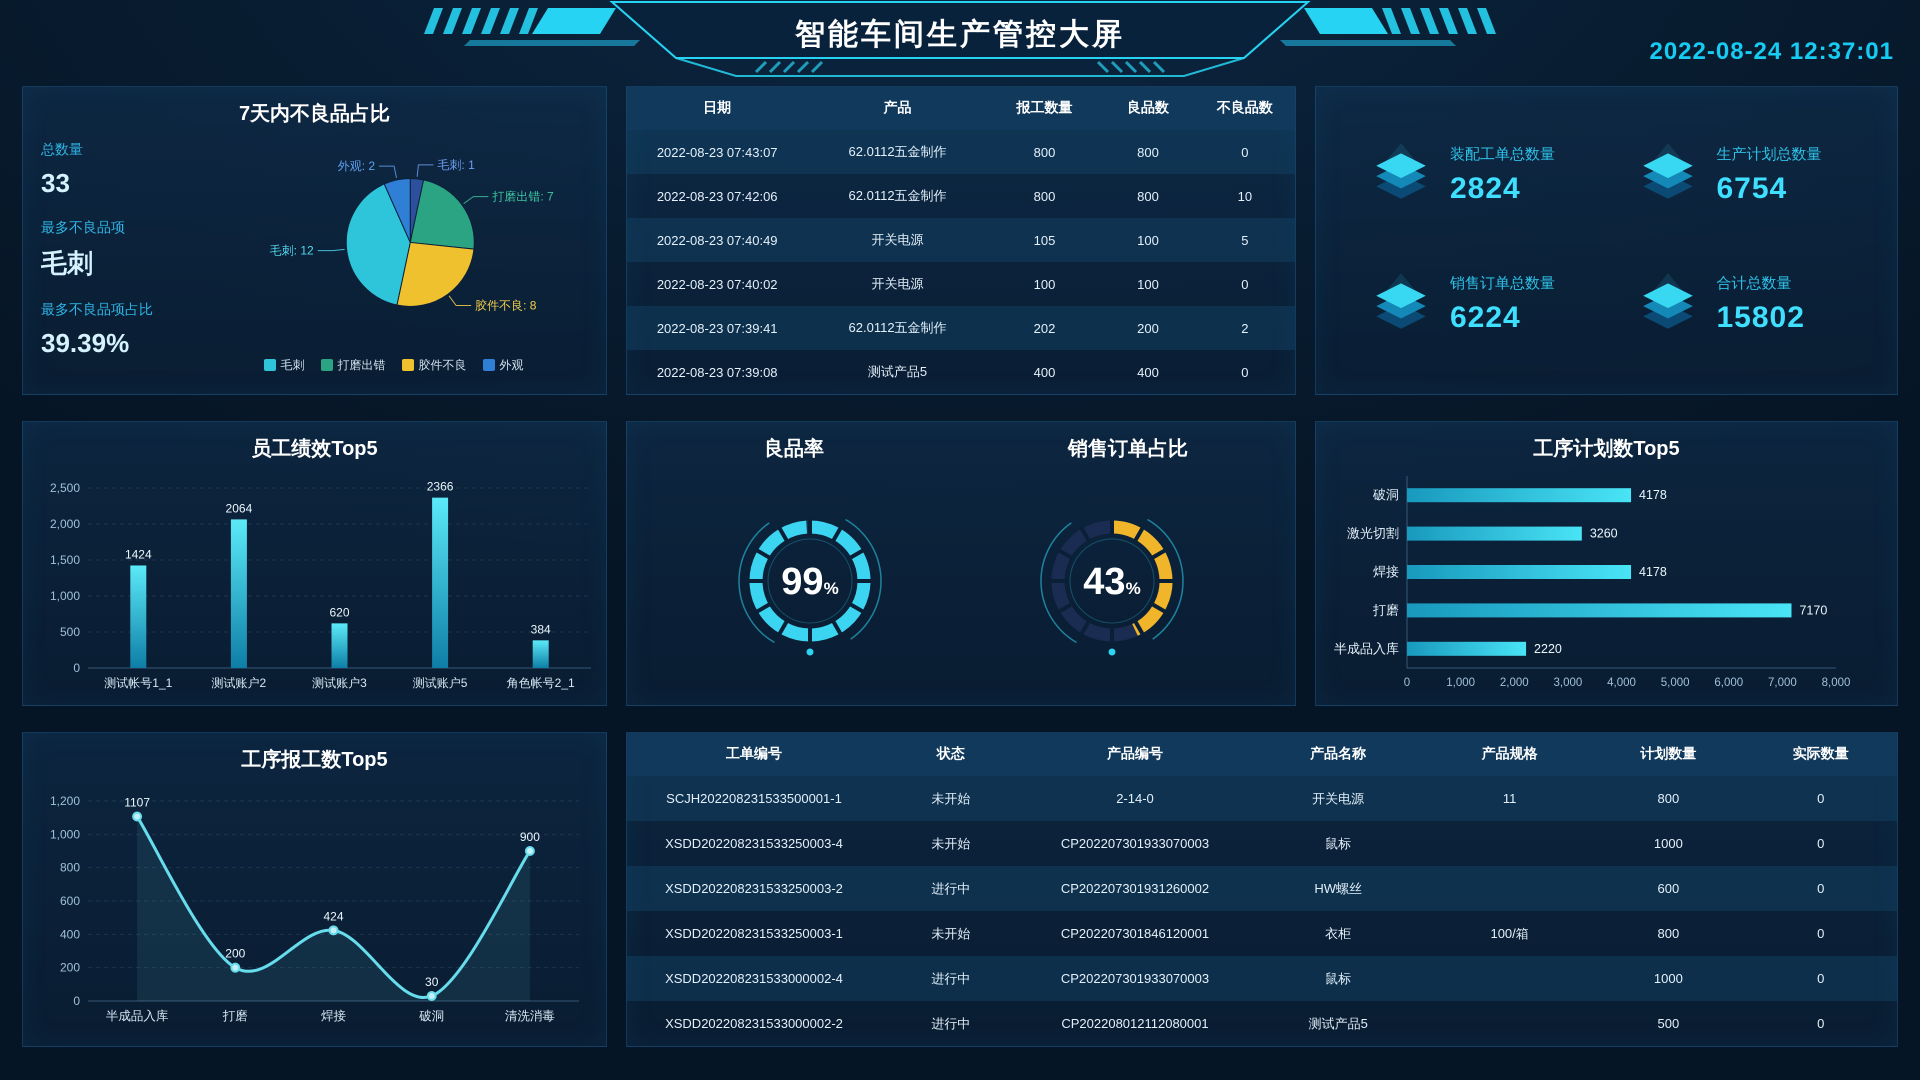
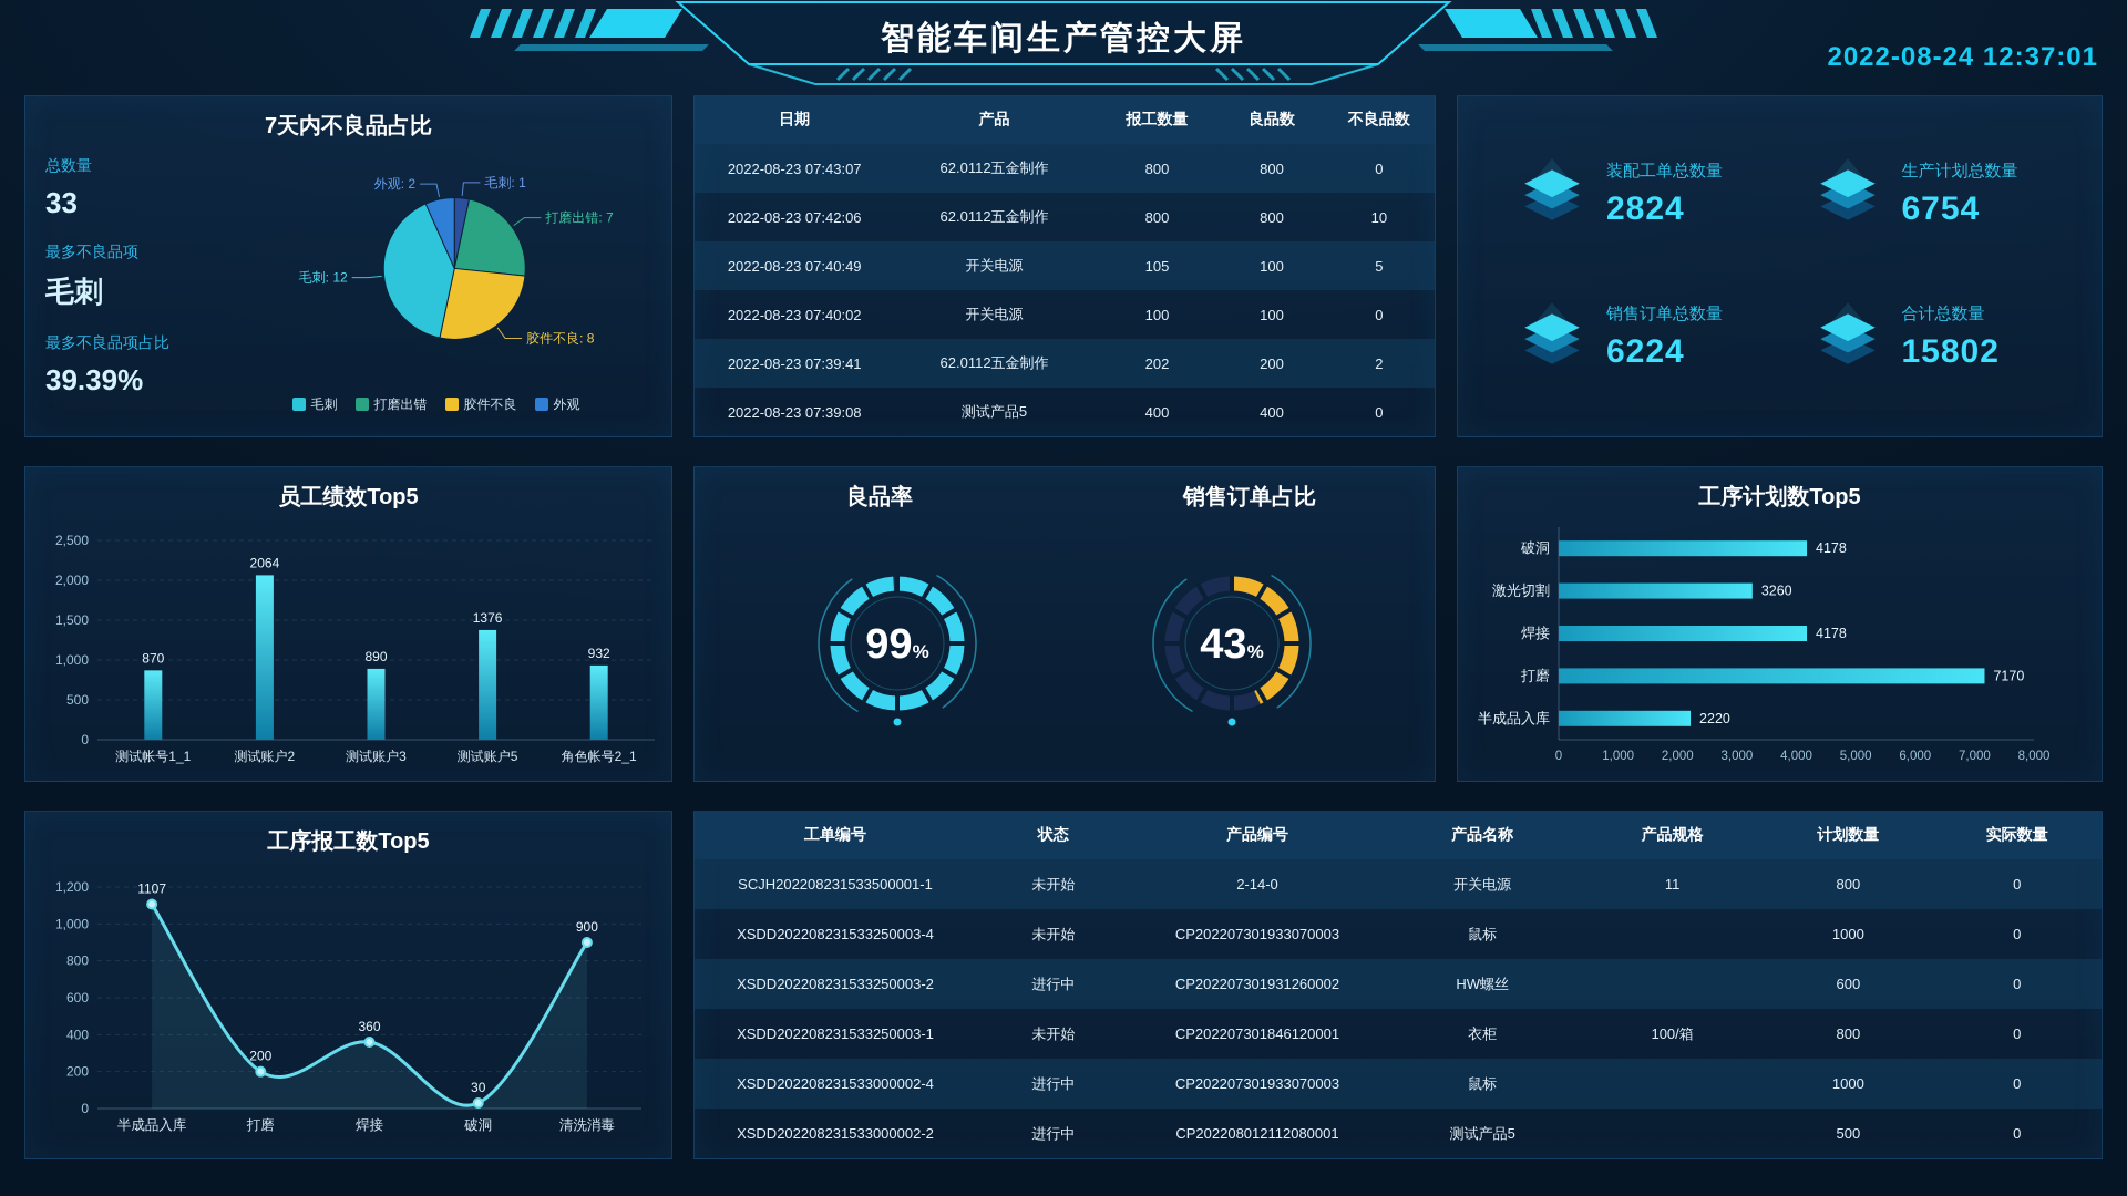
员工绩效Top5/测试帐号1_1: 1424 -> 870
员工绩效Top5/测试账户3: 620 -> 890
员工绩效Top5/测试账户5: 2366 -> 1376
员工绩效Top5/角色帐号2_1: 384 -> 932
工序报工数Top5/焊接: 424 -> 360
